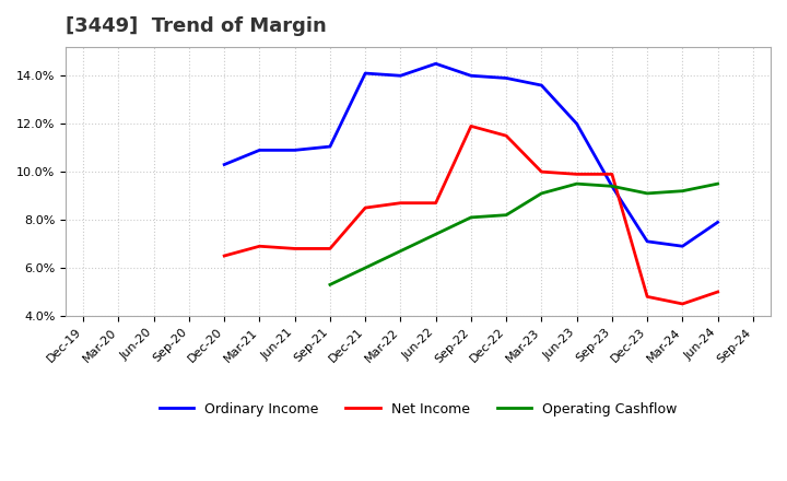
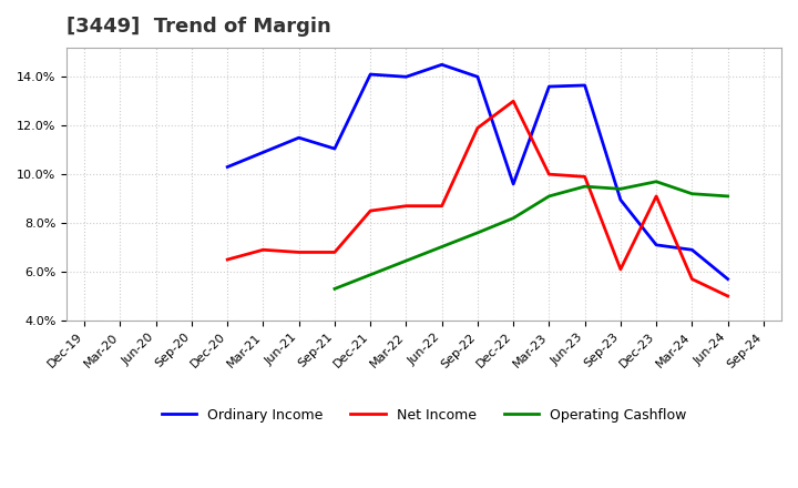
Ordinary Income/Jun-21: 10.90% -> 11.50%
Operating Cashflow/Sep-22: 8.1% -> 7.6%
Ordinary Income/Dec-22: 13.90% -> 9.60%
Net Income/Dec-22: 11.5% -> 13.0%
Ordinary Income/Jun-23: 12.00% -> 13.65%
Ordinary Income/Sep-23: 9.40% -> 8.95%
Net Income/Sep-23: 9.9% -> 6.1%
Net Income/Dec-23: 4.8% -> 9.1%
Operating Cashflow/Dec-23: 9.1% -> 9.7%
Net Income/Mar-24: 4.5% -> 5.7%
Ordinary Income/Jun-24: 7.90% -> 5.70%
Operating Cashflow/Jun-24: 9.5% -> 9.1%
